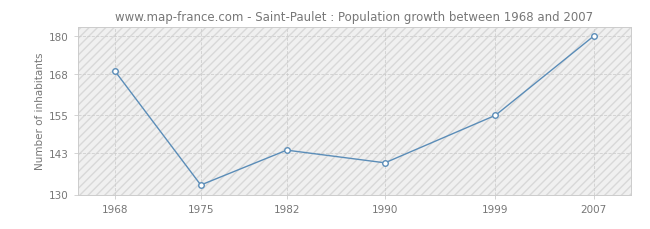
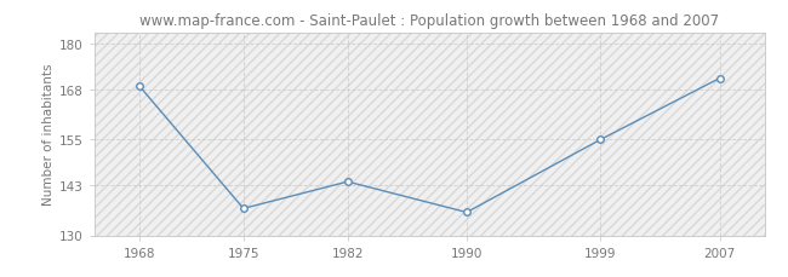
1975: 133 -> 137
1990: 140 -> 136
2007: 180 -> 171
